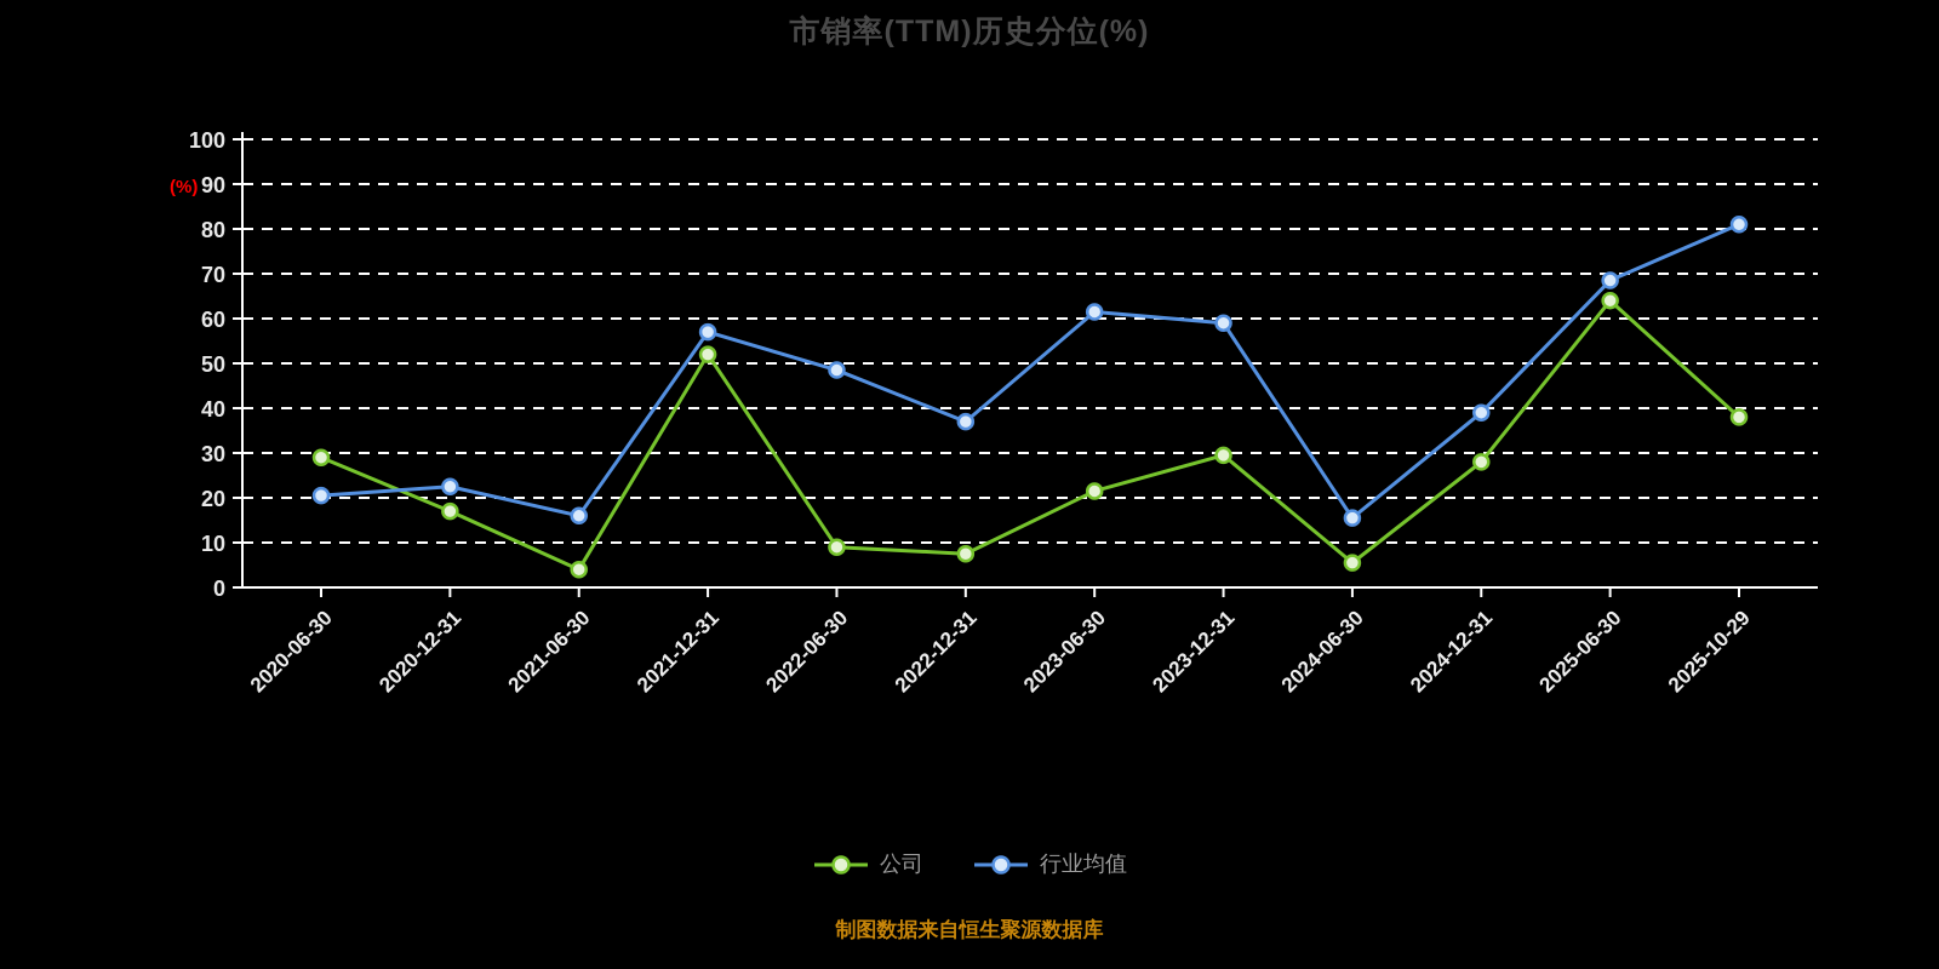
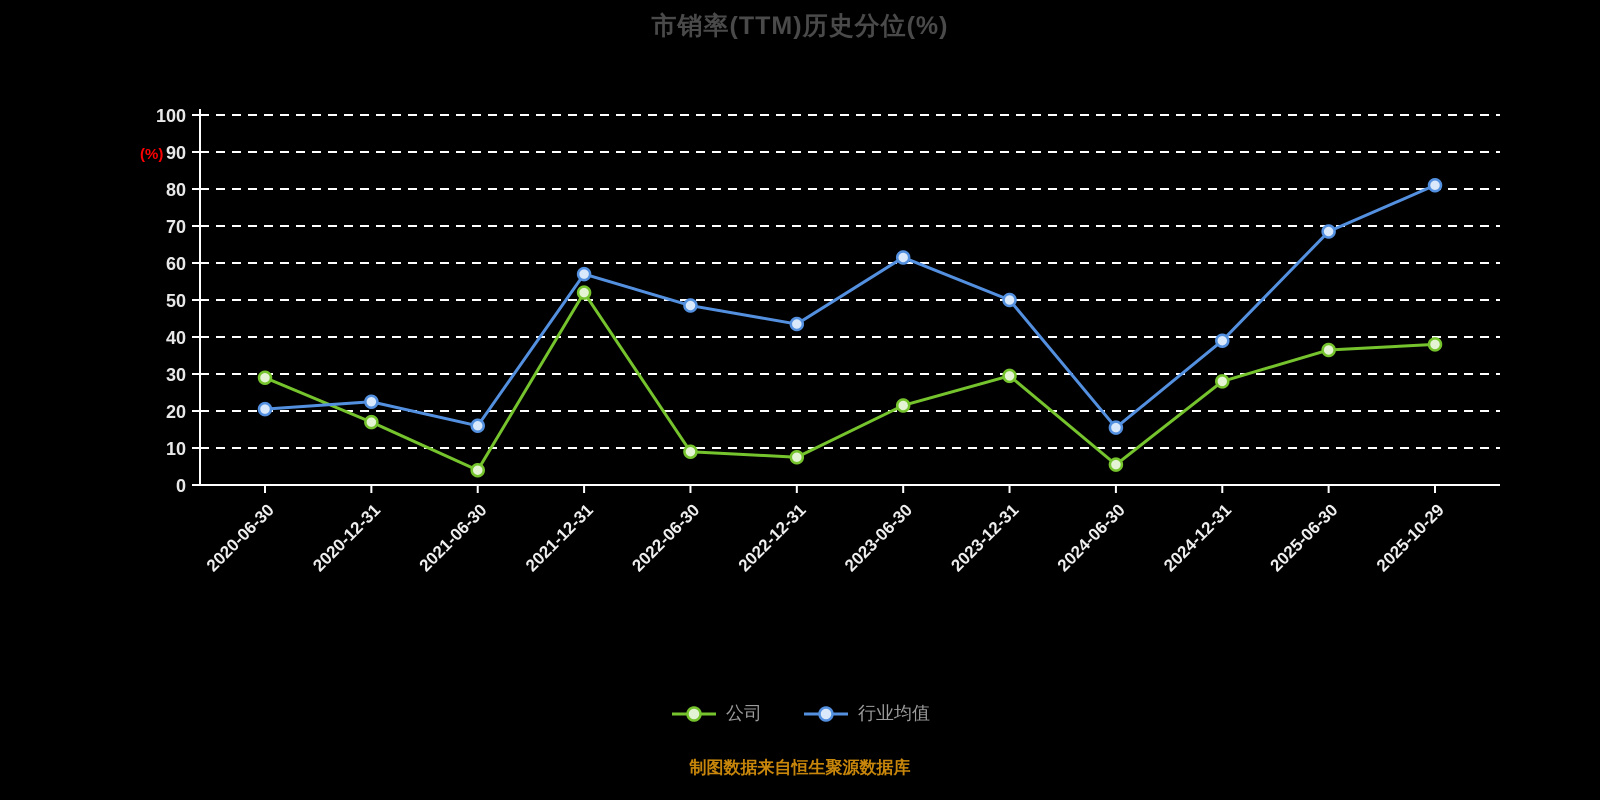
行业均值/2022-12-31: 37 -> 44
行业均值/2023-12-31: 59 -> 50
公司/2025-06-30: 64 -> 36
